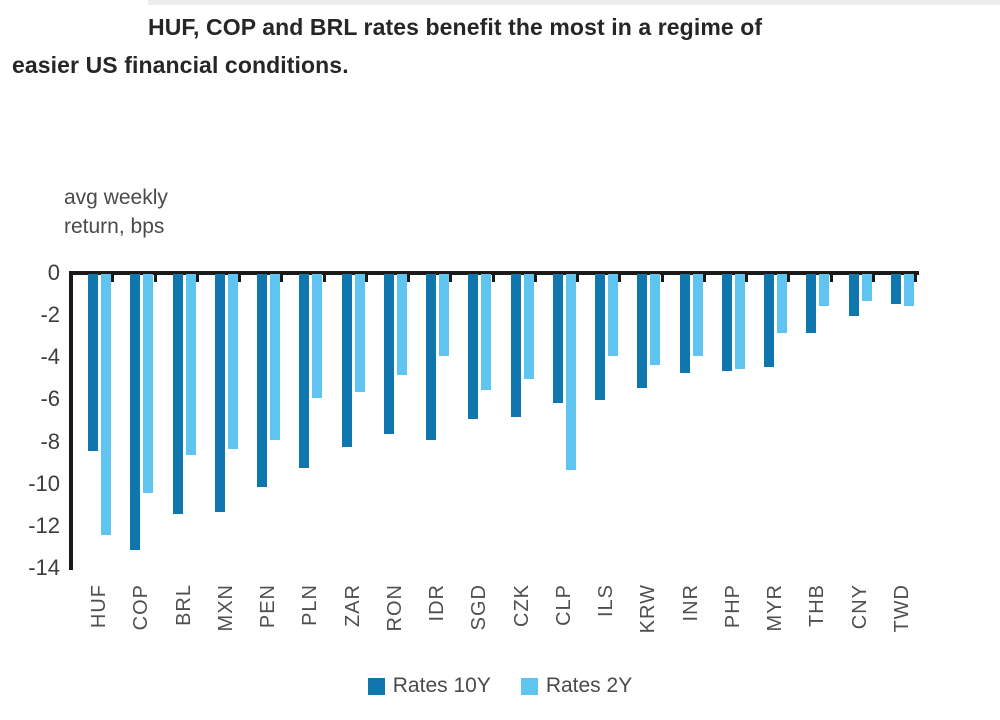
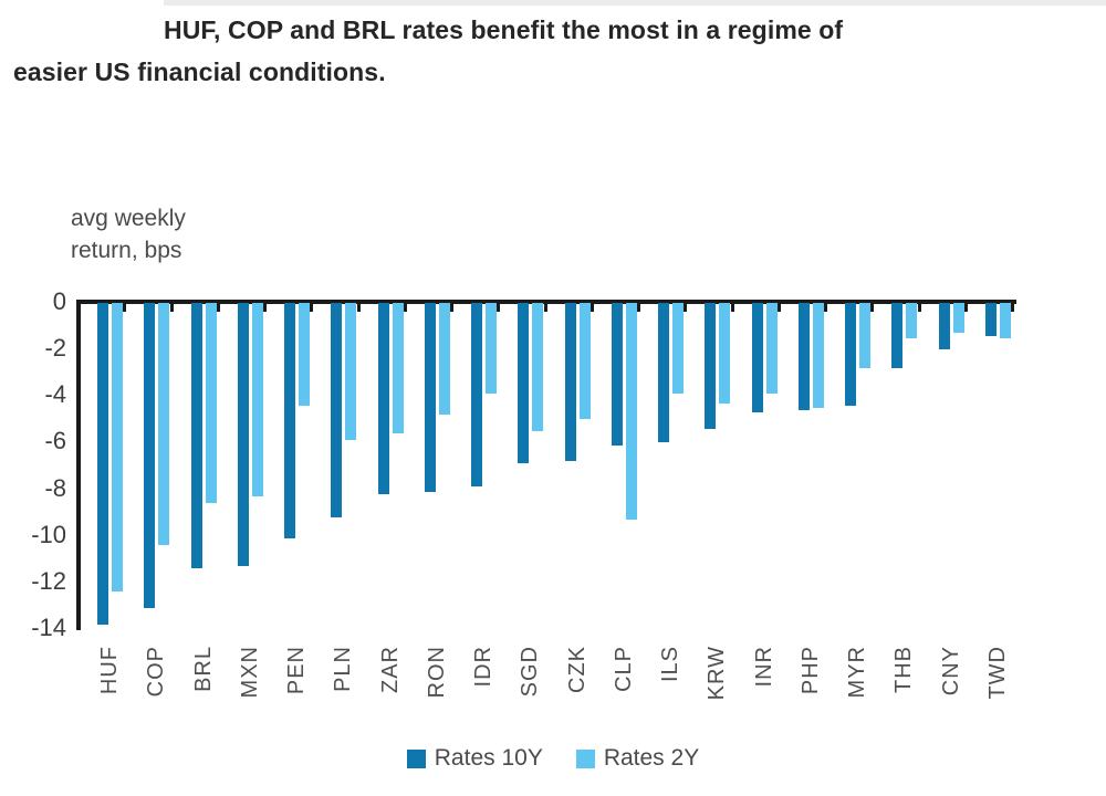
Rates 10Y/HUF: -8.4 -> -13.8
Rates 2Y/PEN: -7.9 -> -4.4
Rates 10Y/RON: -7.6 -> -8.1
